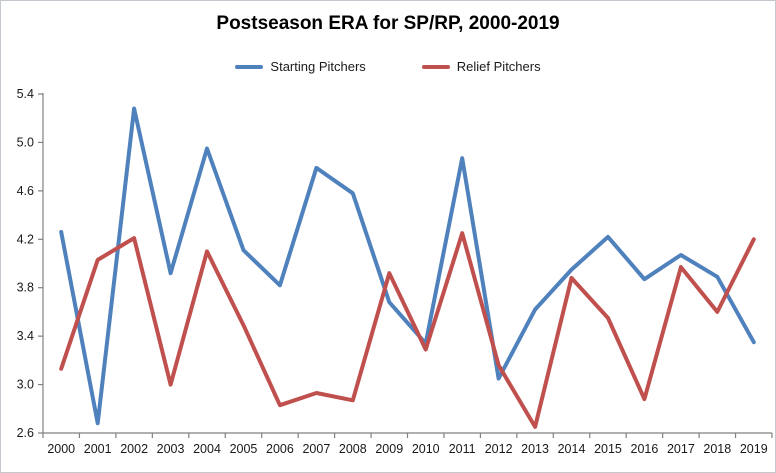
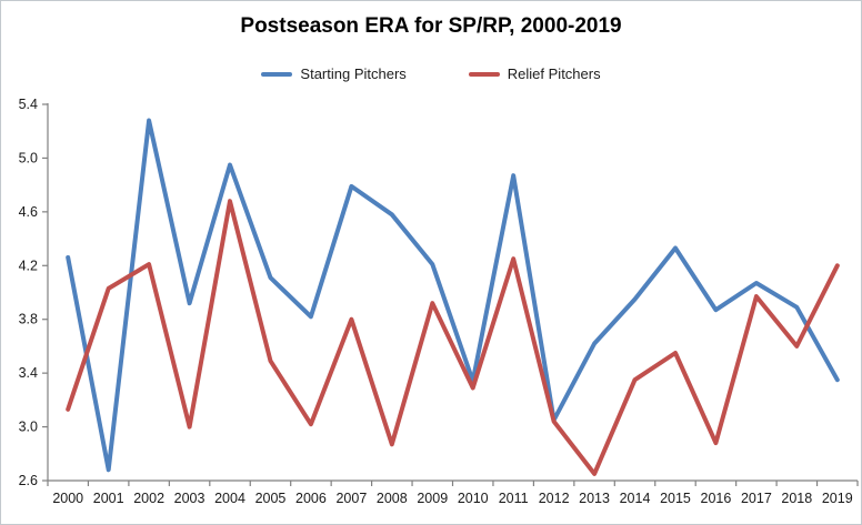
Relief Pitchers/2004: 4.10 -> 4.68
Relief Pitchers/2006: 2.83 -> 3.02
Relief Pitchers/2007: 2.93 -> 3.80
Starting Pitchers/2009: 3.68 -> 4.21
Relief Pitchers/2012: 3.16 -> 3.04
Relief Pitchers/2014: 3.88 -> 3.35
Starting Pitchers/2015: 4.22 -> 4.33
